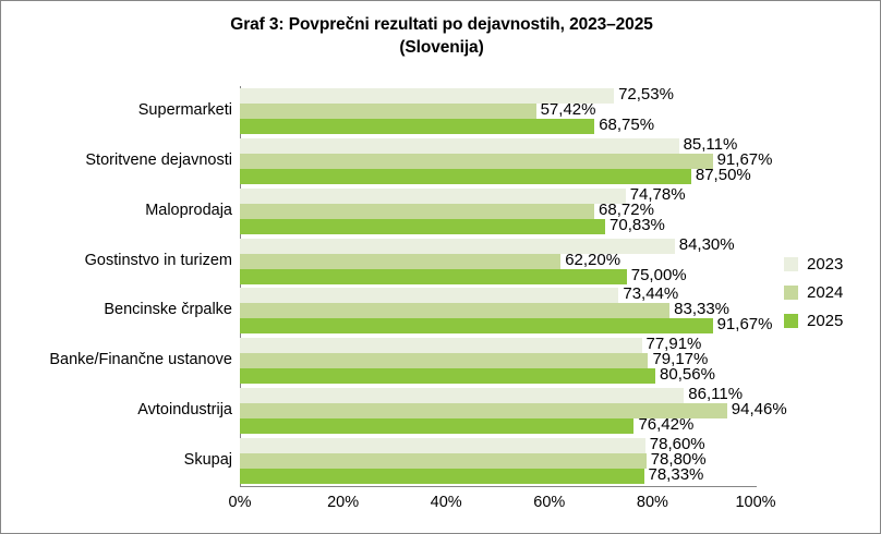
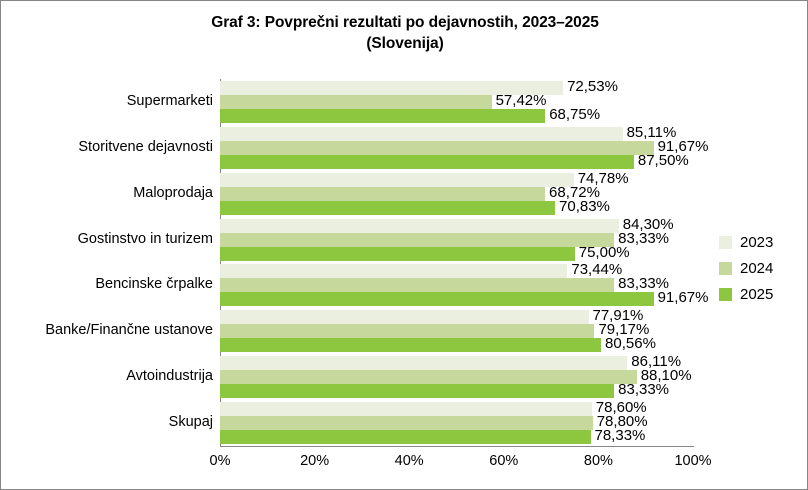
2024/Gostinstvo in turizem: 62,20% -> 83,33%
2024/Avtoindustrija: 94,46% -> 88,10%
2025/Avtoindustrija: 76,42% -> 83,33%
